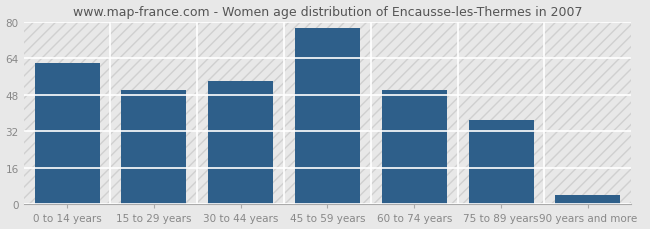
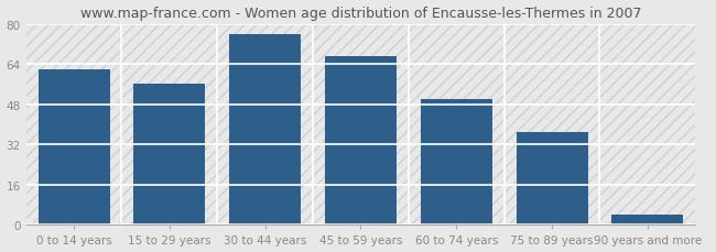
15 to 29 years: 50 -> 56
30 to 44 years: 54 -> 76
45 to 59 years: 77 -> 67
